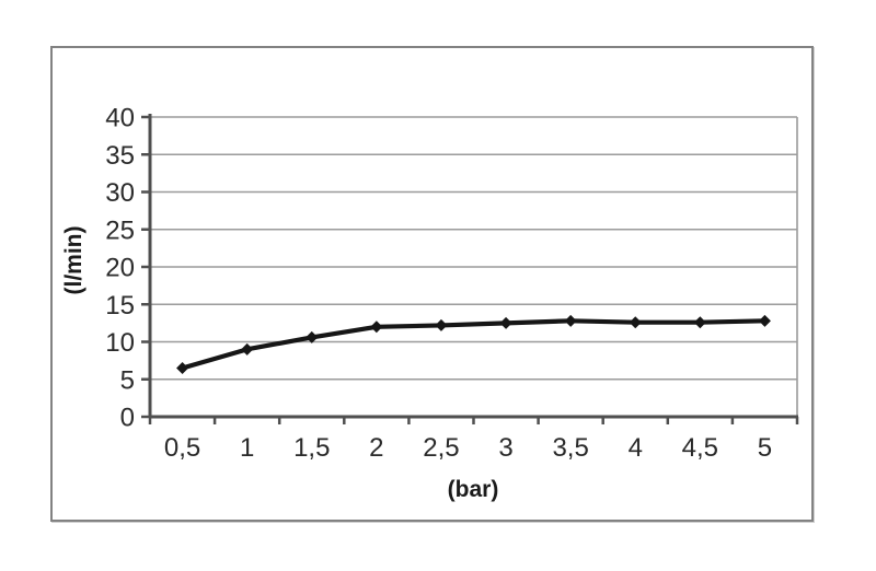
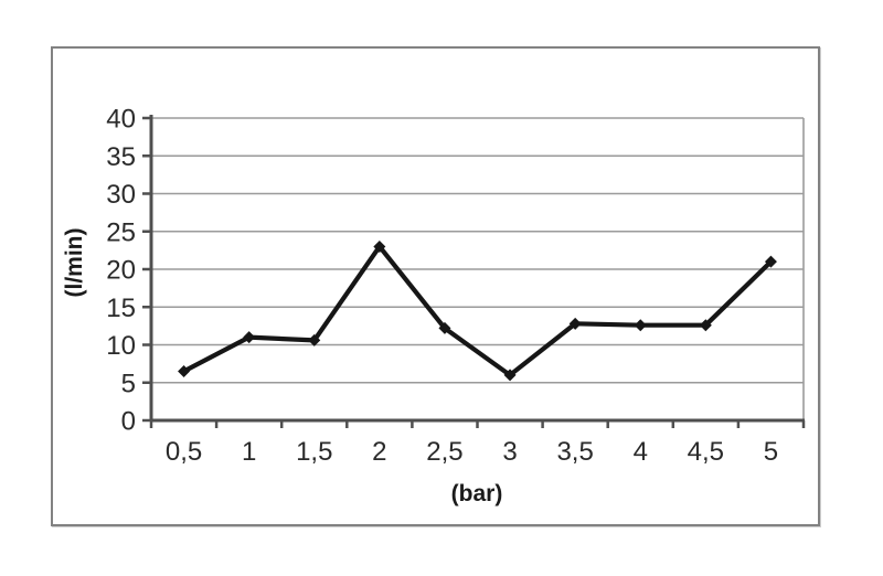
1: 9 -> 11
2: 12 -> 23
3: 12 -> 6
5: 13 -> 21
